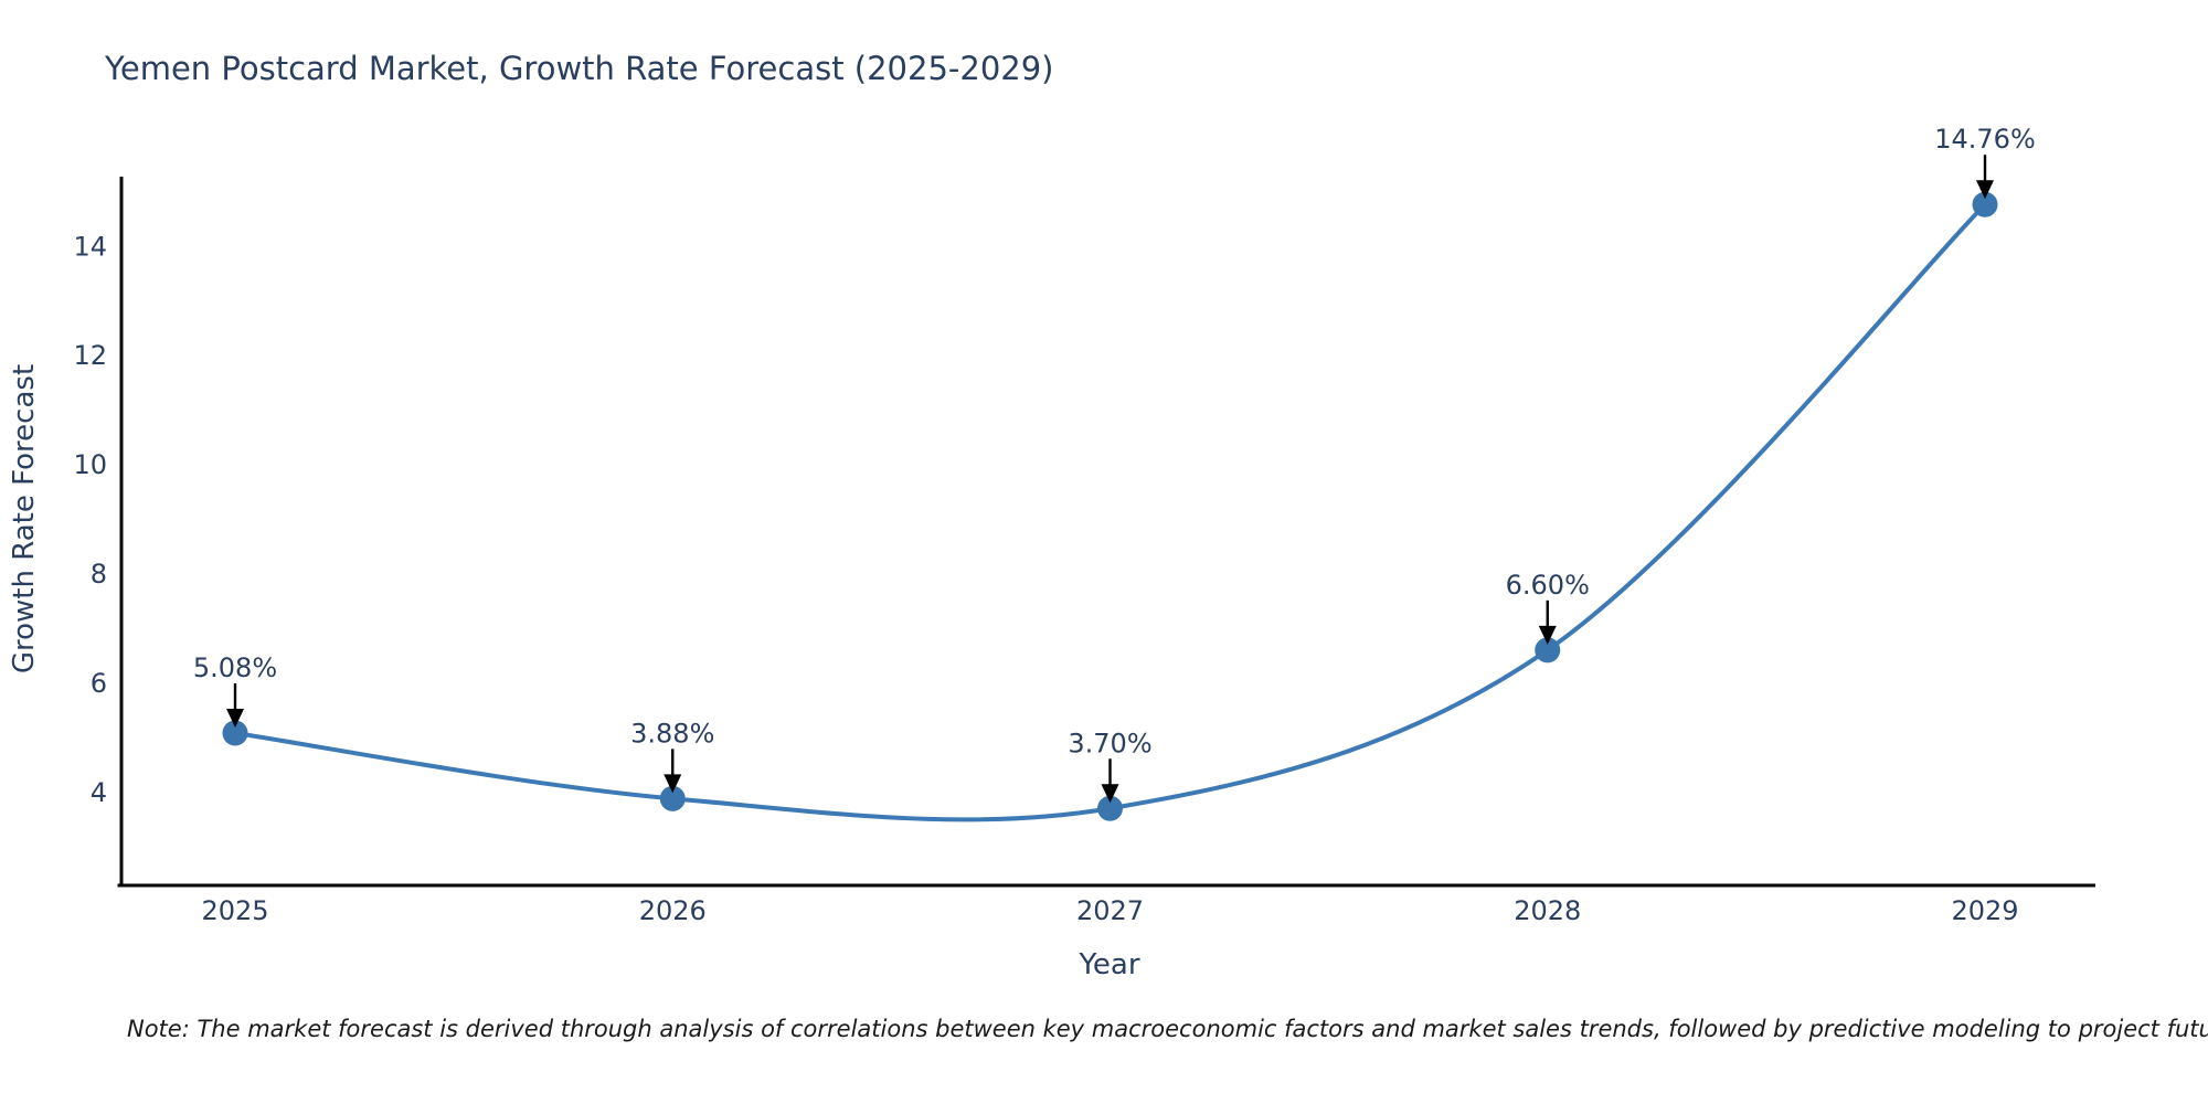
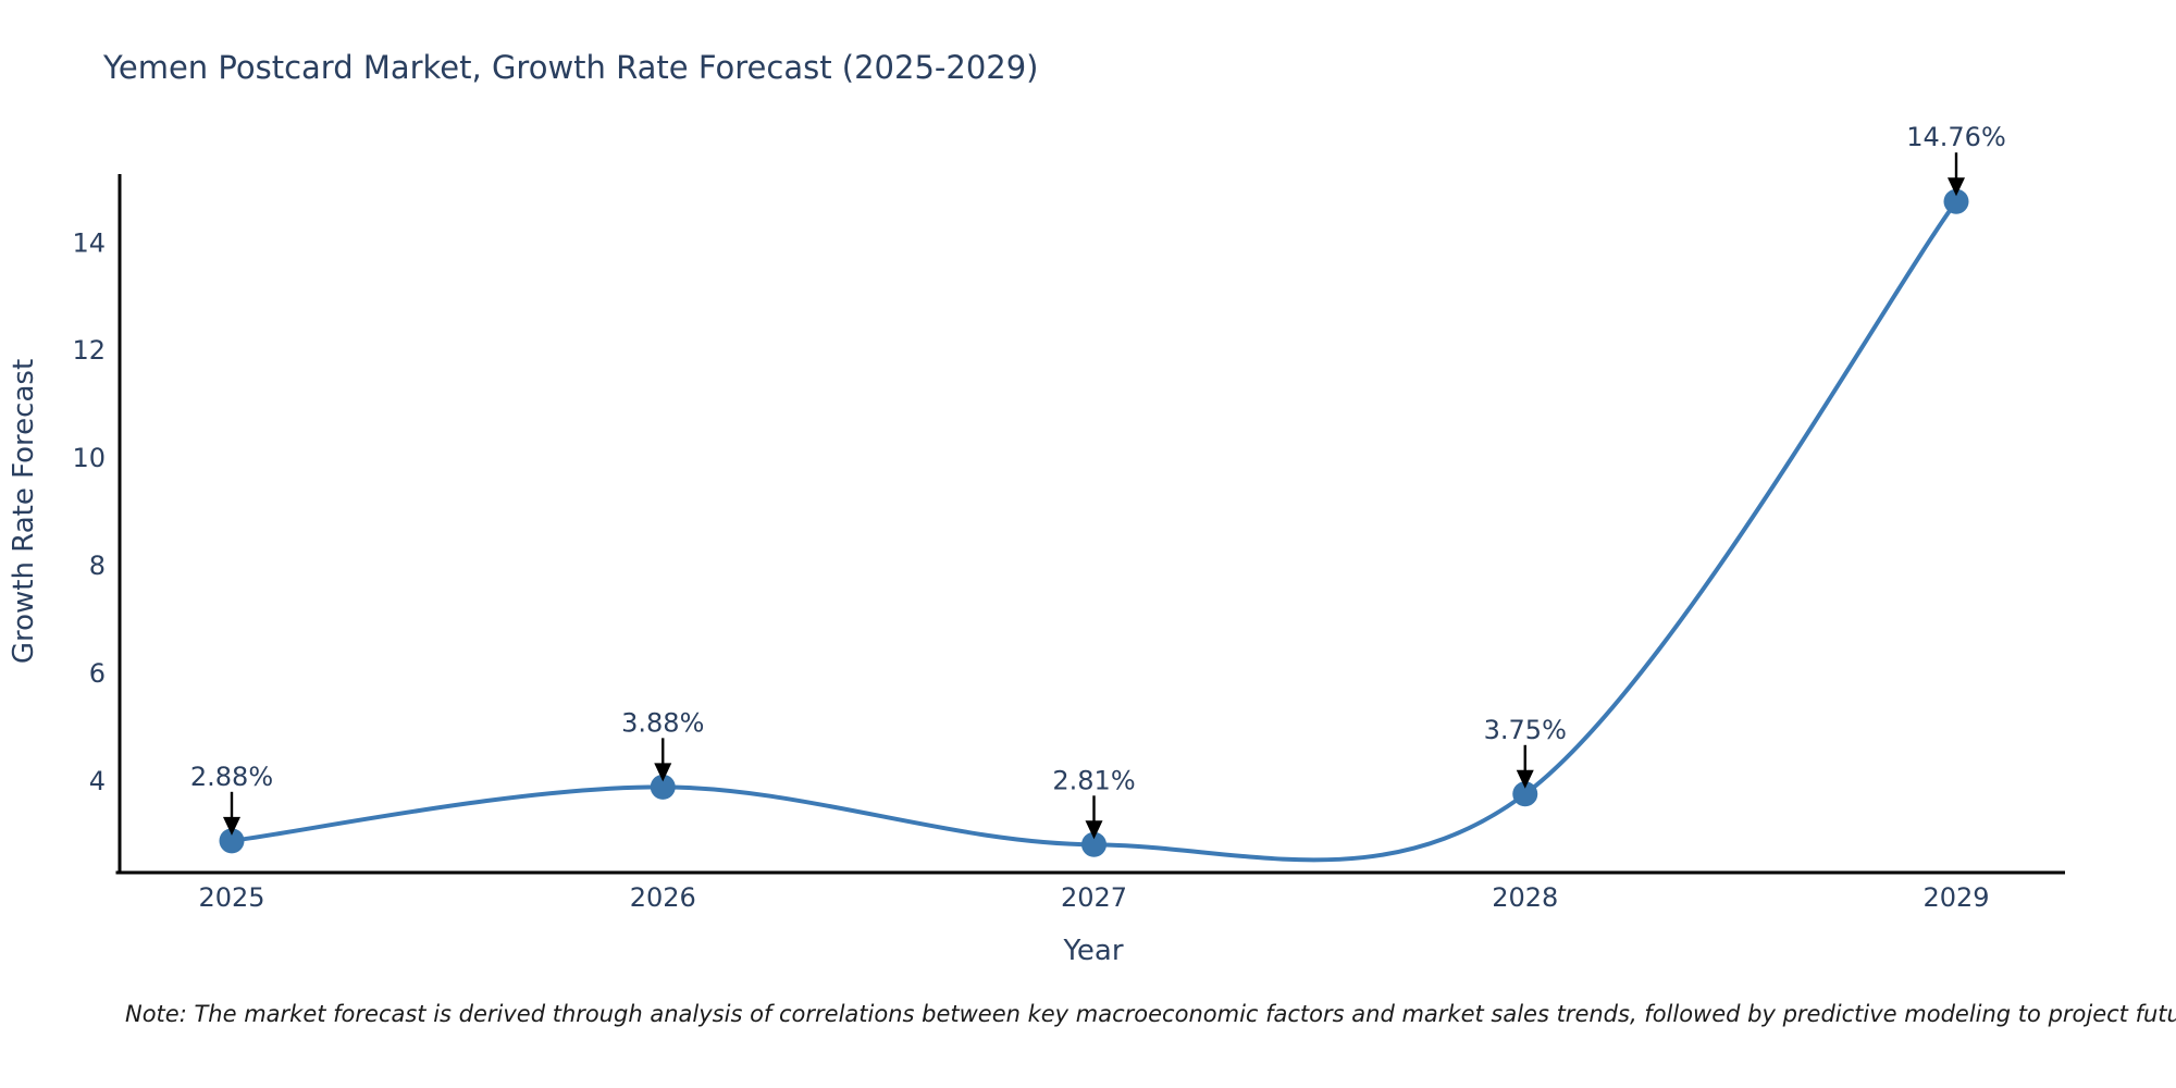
2025: 5.08% -> 2.88%
2027: 3.70% -> 2.81%
2028: 6.60% -> 3.75%
